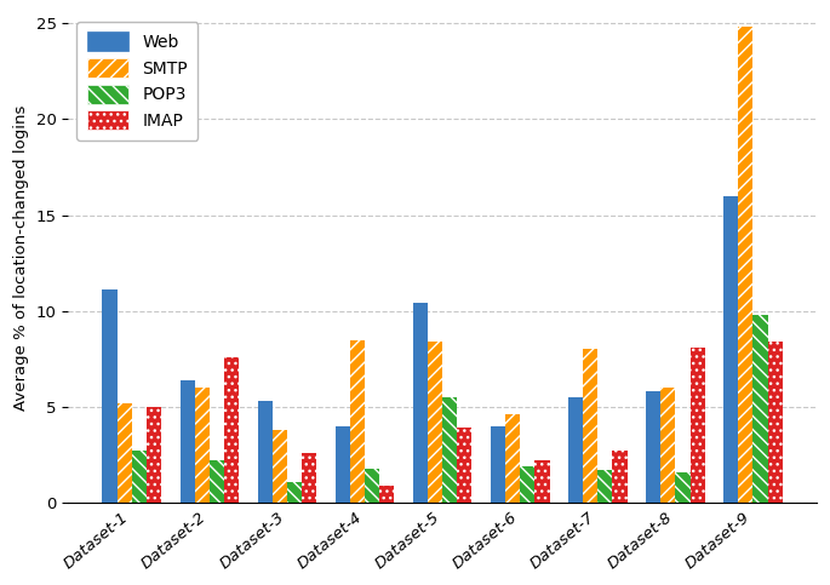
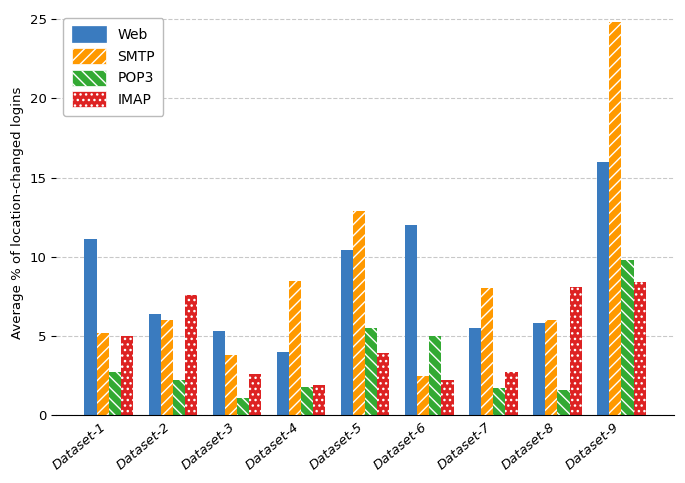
IMAP/Dataset-4: 0.9 -> 1.9
SMTP/Dataset-5: 8.4 -> 12.9
Web/Dataset-6: 4.0 -> 12.0
SMTP/Dataset-6: 4.6 -> 2.5
POP3/Dataset-6: 1.9 -> 5.0
